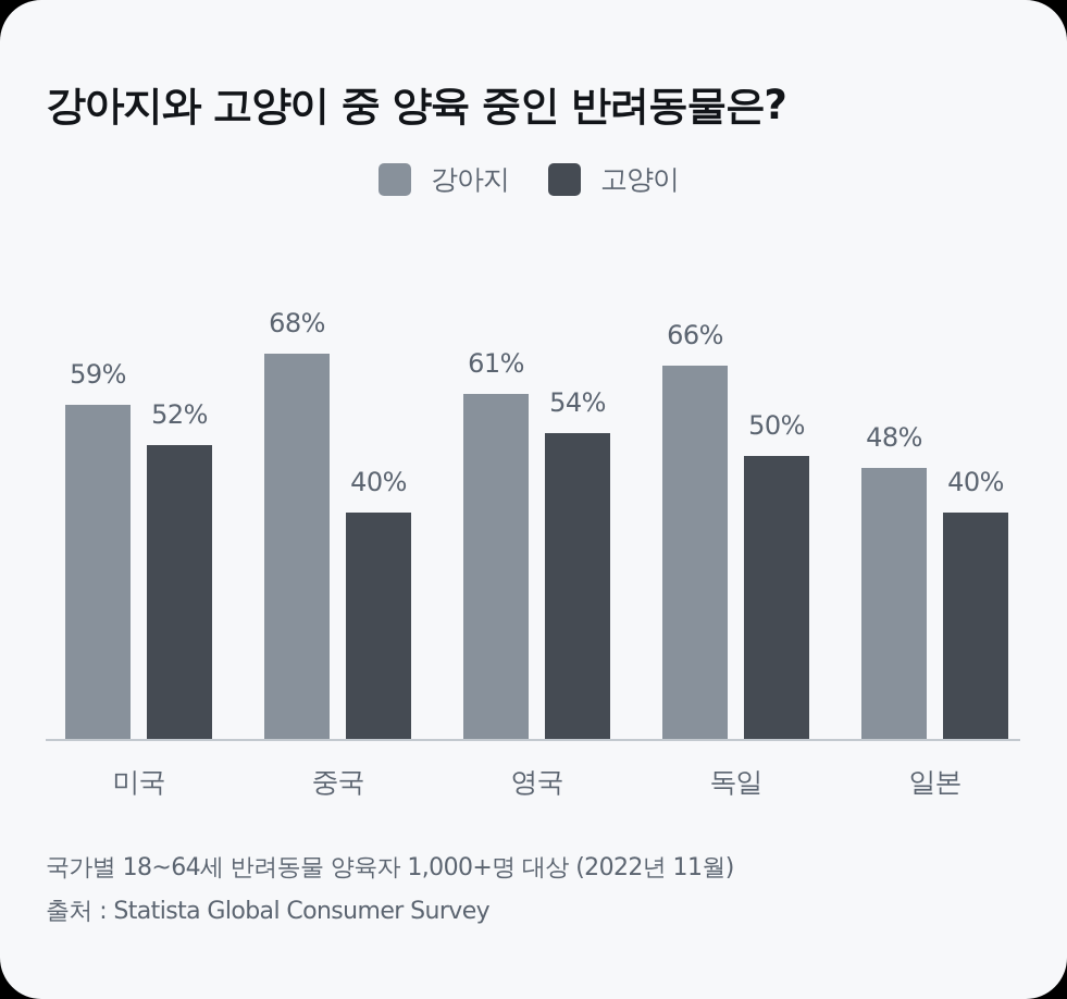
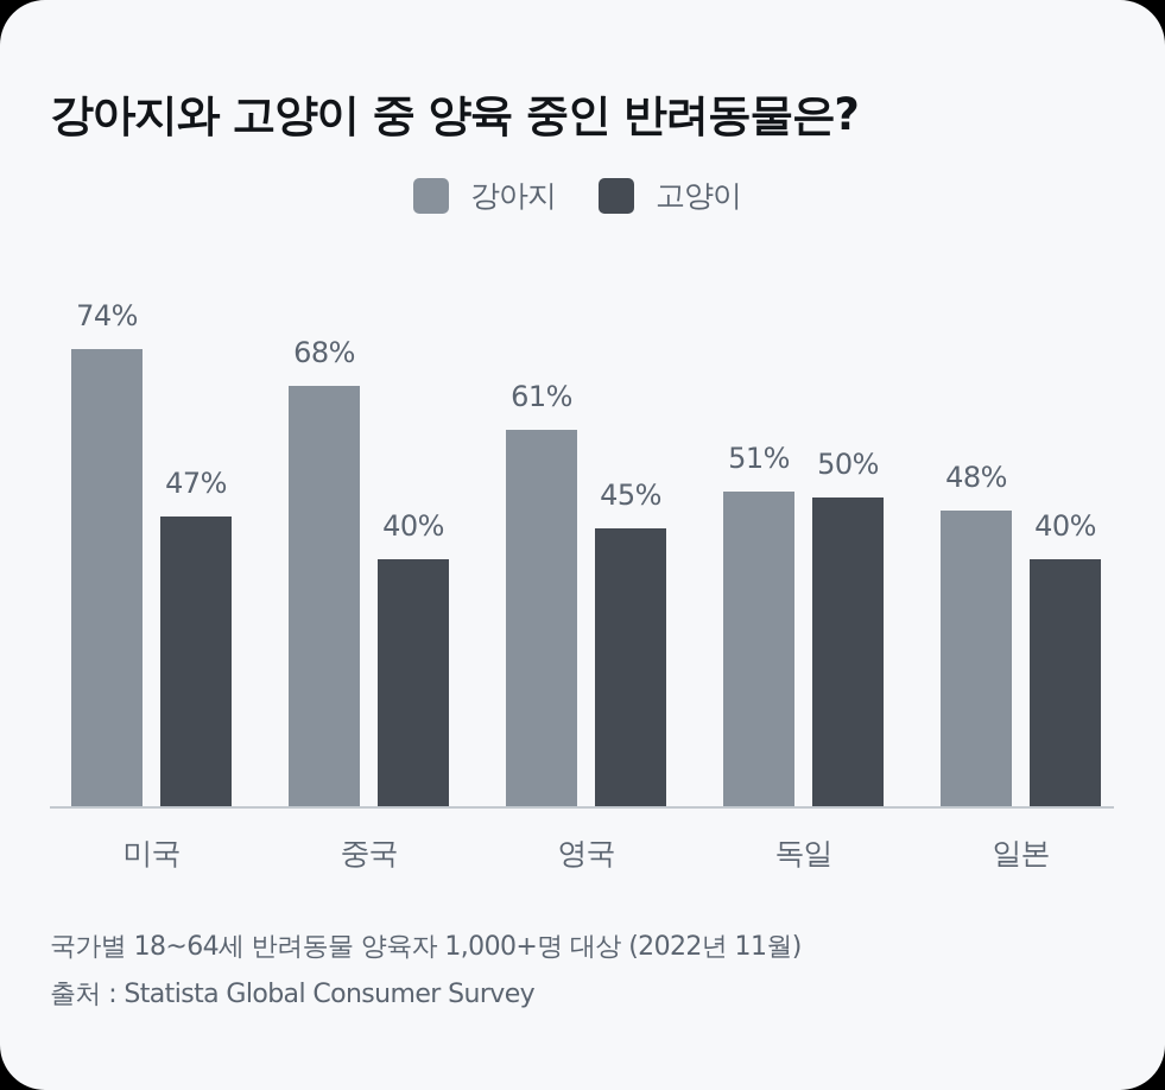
강아지/미국: 59% -> 74%
고양이/미국: 52% -> 47%
고양이/영국: 54% -> 45%
강아지/독일: 66% -> 51%
